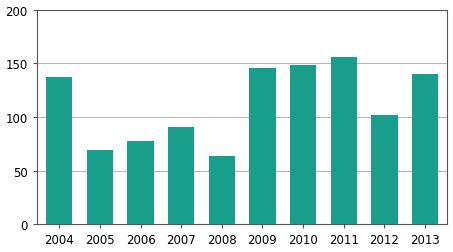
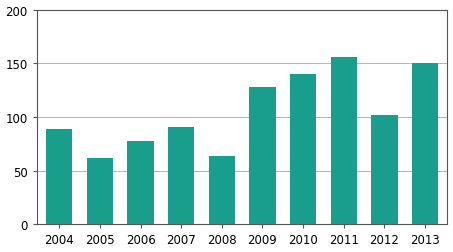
2004: 137 -> 89
2005: 69 -> 62
2009: 146 -> 128
2010: 148 -> 140
2013: 140 -> 150
